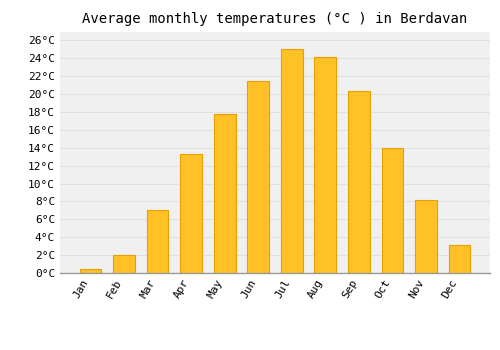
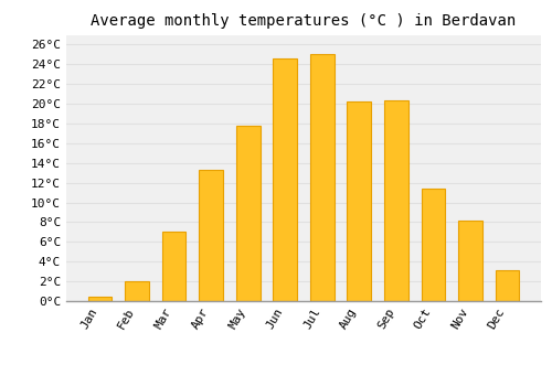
Jun: 21.5°C -> 24.6°C
Aug: 24.2°C -> 20.2°C
Oct: 14.0°C -> 11.4°C
